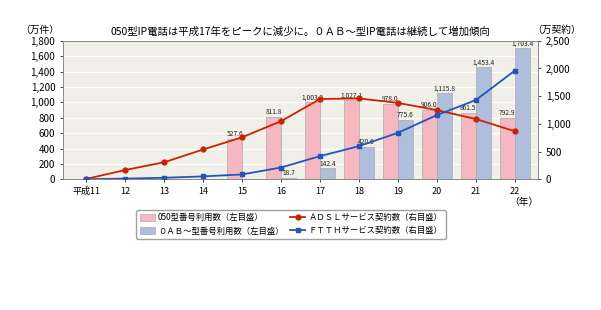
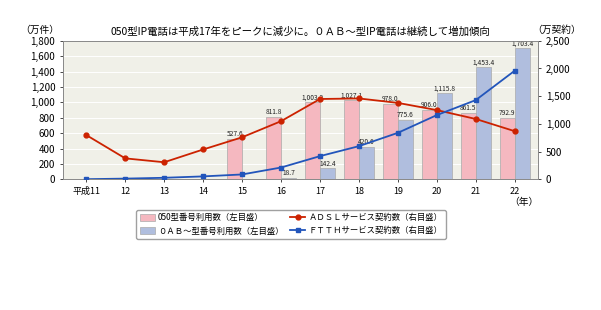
ＡＤＳＬサービス契約数（右目盛）/平成11: 10 -> 800
ＡＤＳＬサービス契約数（右目盛）/12: 170 -> 380
